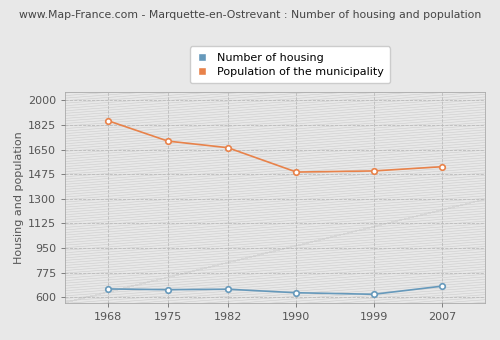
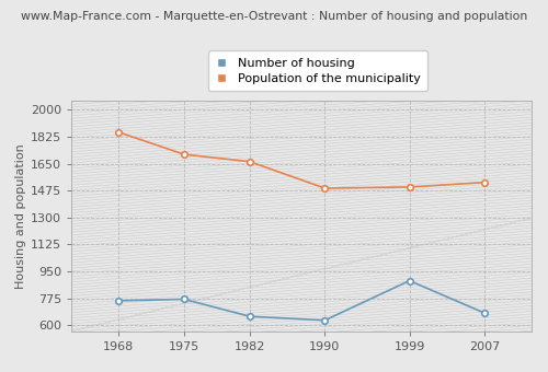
Number of housing/1968: 660 -> 760
Number of housing/1975: 660 -> 770
Number of housing/1999: 620 -> 890
